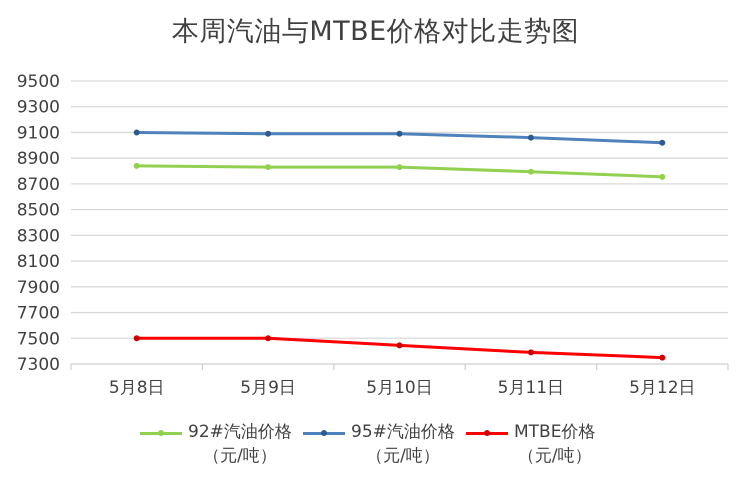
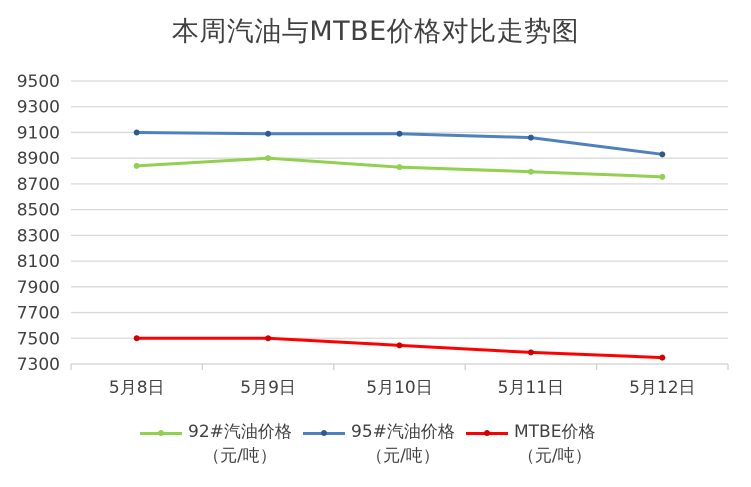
92#汽油价格（元/吨）/5月9日: 8830 -> 8900
95#汽油价格（元/吨）/5月12日: 9020 -> 8930
